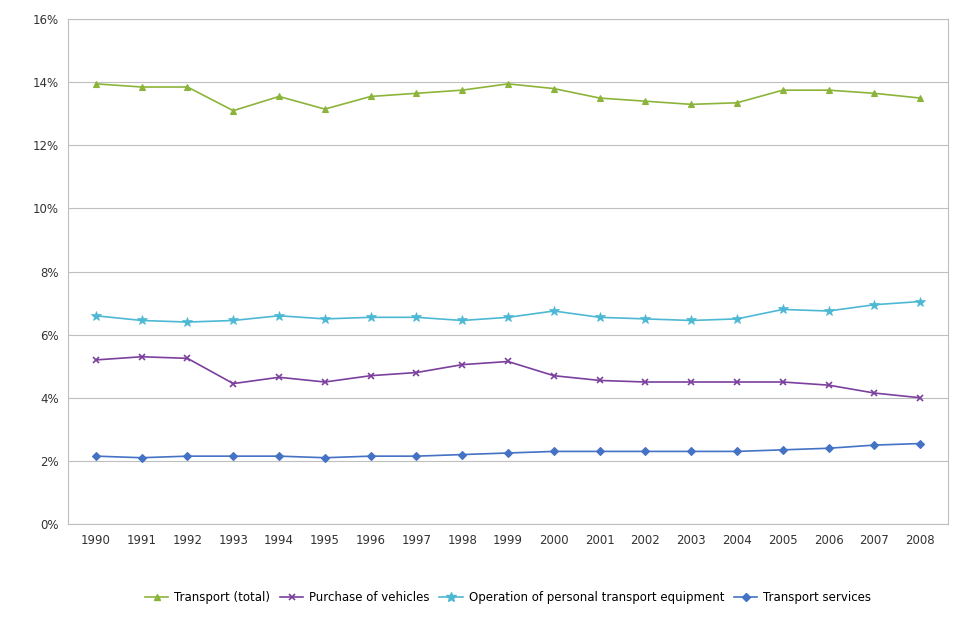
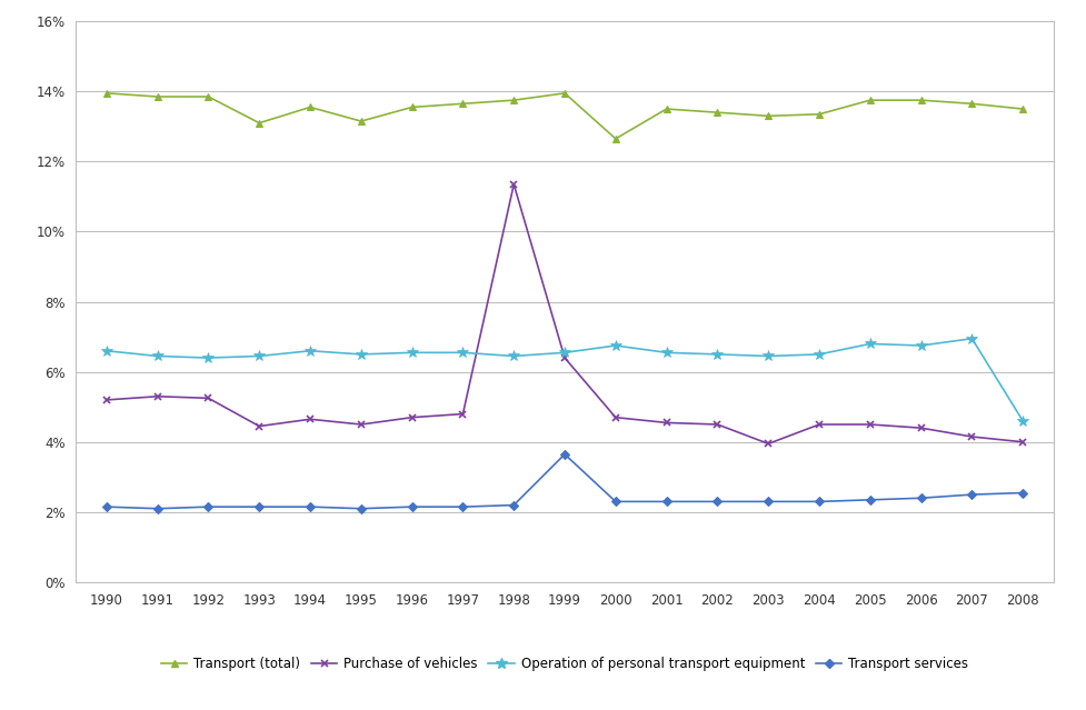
Purchase of vehicles/1998: 5.05% -> 11.35%
Purchase of vehicles/1999: 5.15% -> 6.40%
Transport services/1999: 2.25% -> 3.65%
Transport (total)/2000: 13.80% -> 12.65%
Purchase of vehicles/2003: 4.50% -> 3.95%
Operation of personal transport equipment/2008: 7.05% -> 4.60%
